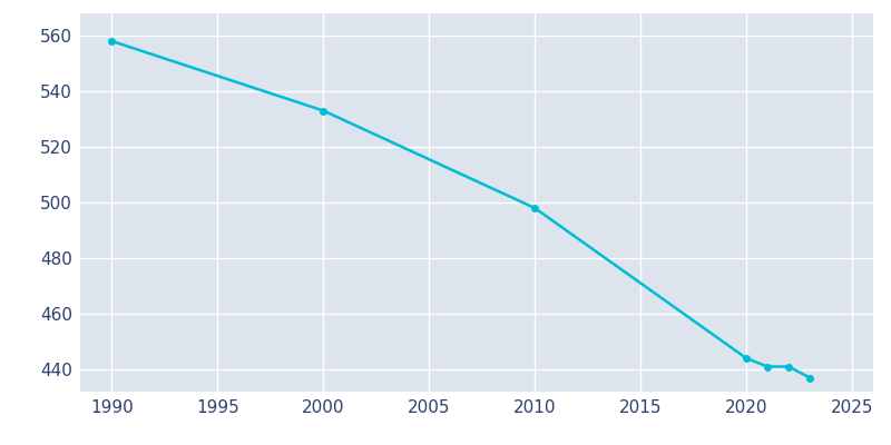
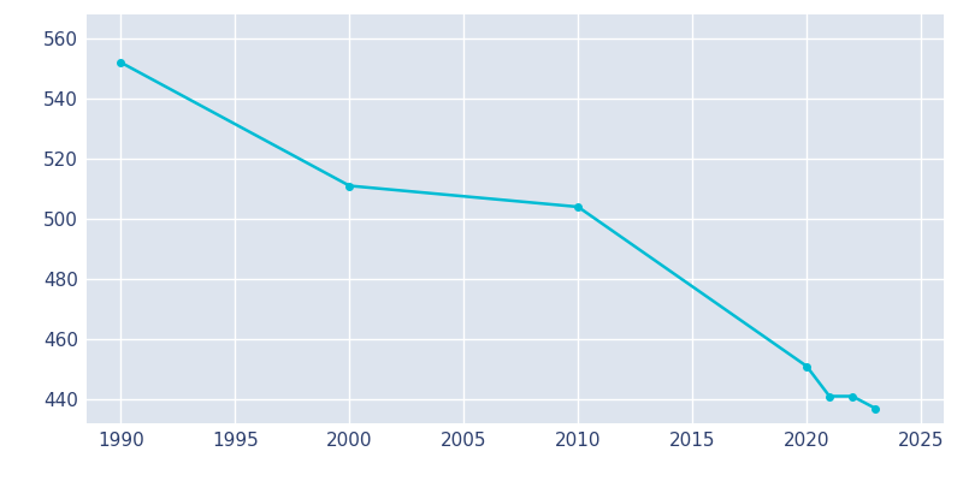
1990: 558 -> 552
2000: 533 -> 511
2010: 498 -> 504
2020: 444 -> 451
